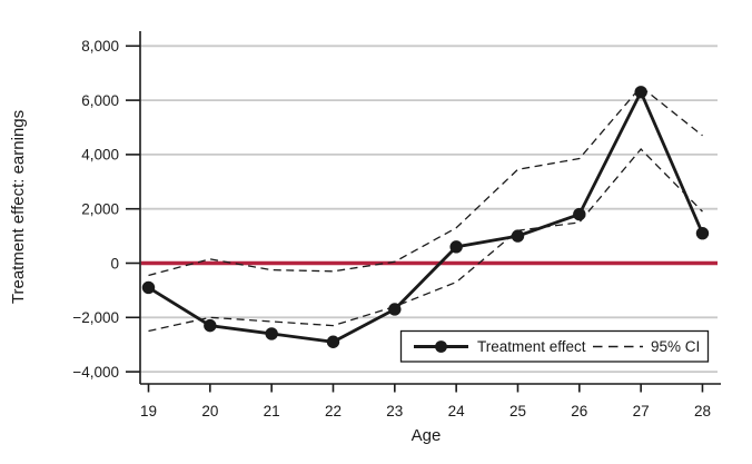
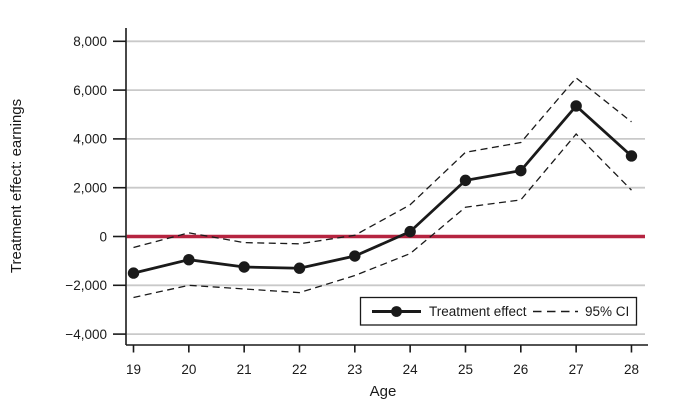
Treatment effect/19: -900 -> -1500
Treatment effect/20: -2300 -> -1000
Treatment effect/21: -2600 -> -1200
Treatment effect/22: -2900 -> -1300
Treatment effect/23: -1700 -> -800
Treatment effect/24: 600 -> 200
Treatment effect/25: 1000 -> 2300
Treatment effect/26: 1800 -> 2700
Treatment effect/27: 6300 -> 5400
Treatment effect/28: 1100 -> 3300
